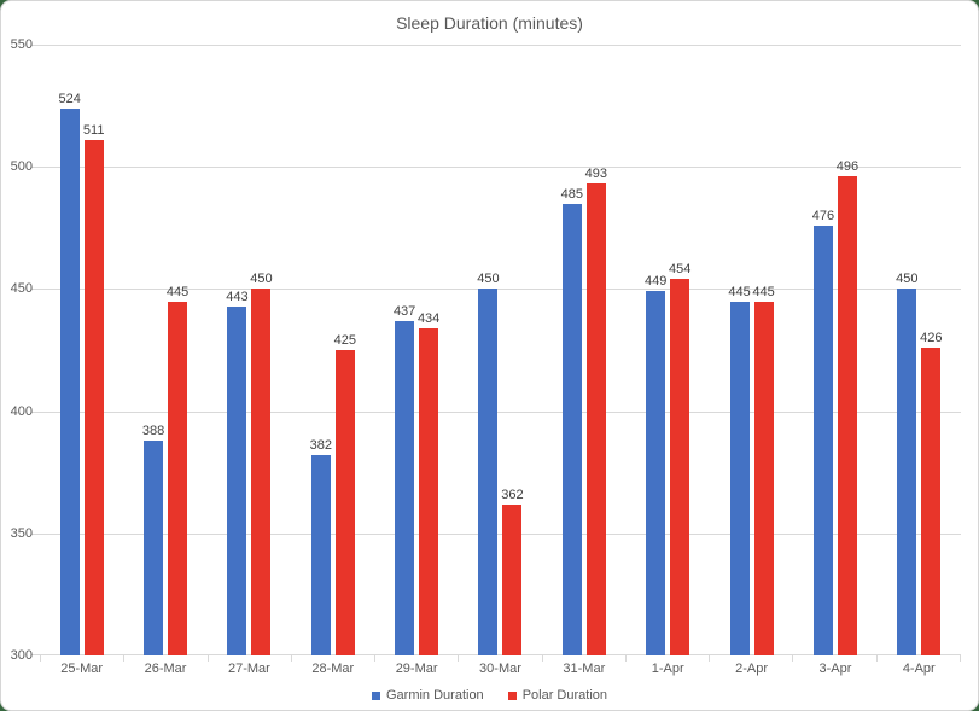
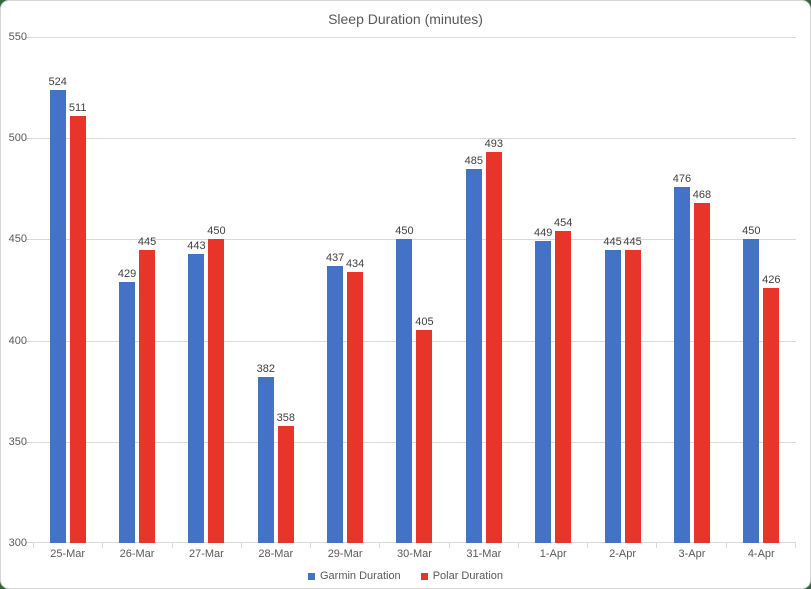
Garmin Duration/26-Mar: 388 -> 429
Polar Duration/28-Mar: 425 -> 358
Polar Duration/30-Mar: 362 -> 405
Polar Duration/3-Apr: 496 -> 468
